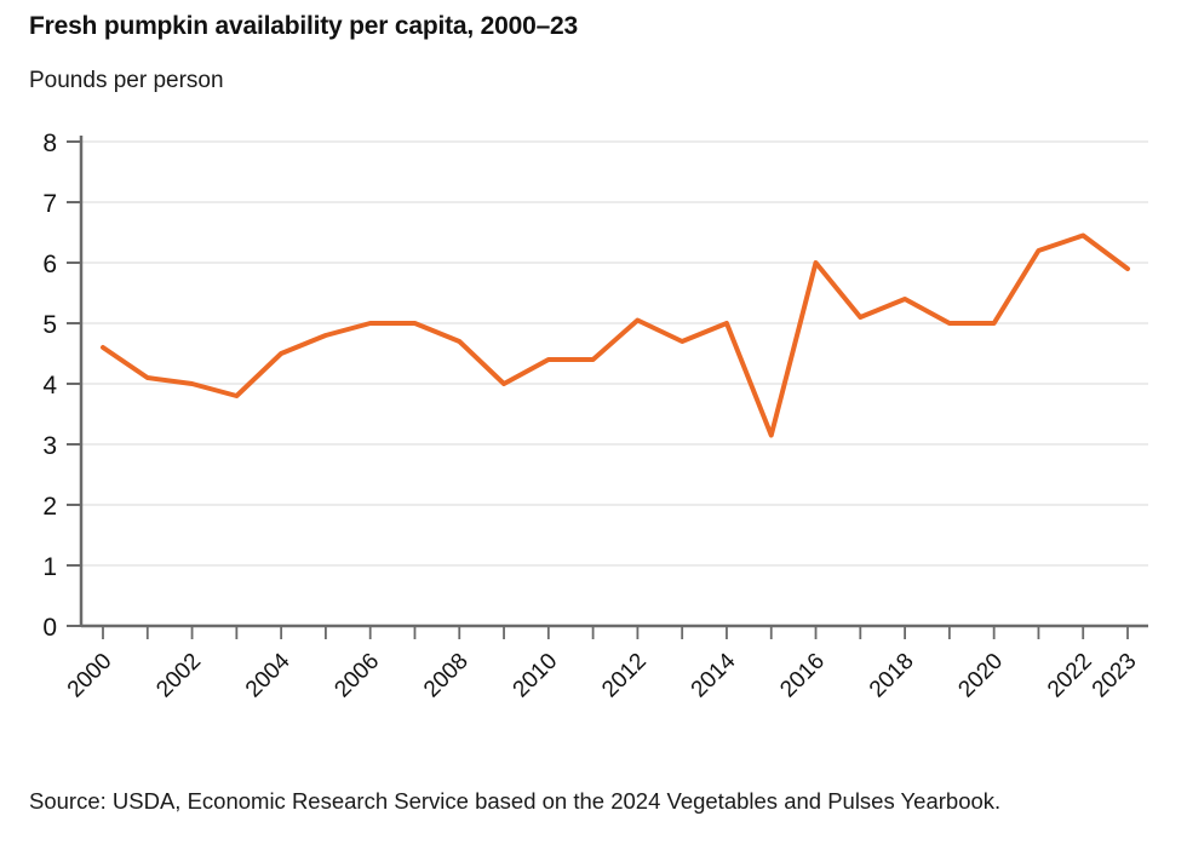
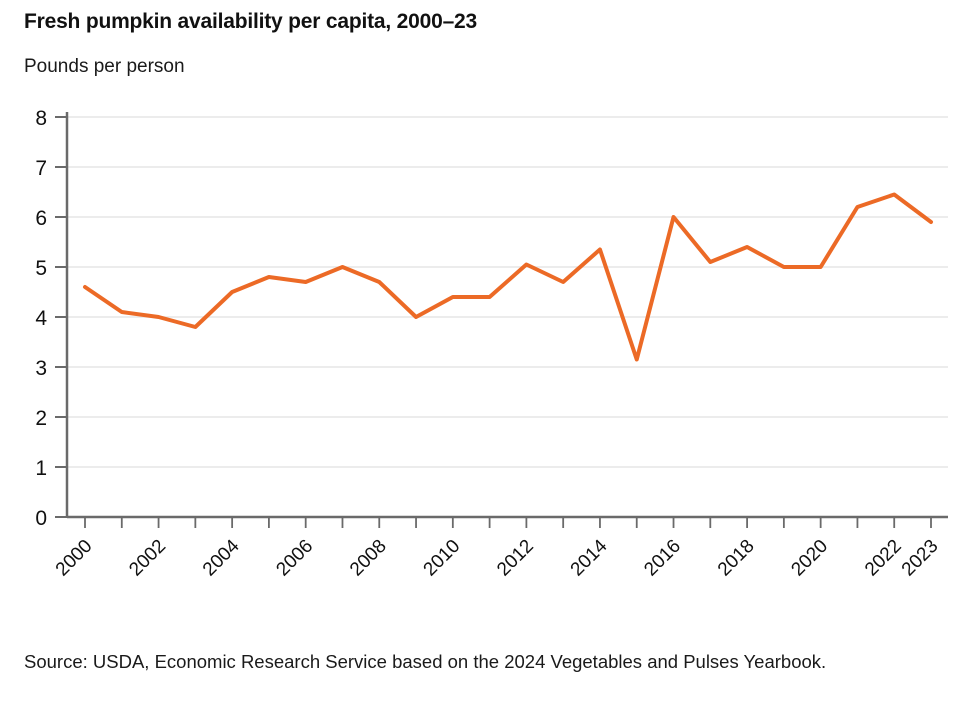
2006: 5.0 -> 4.7
2014: 5.0 -> 5.3
